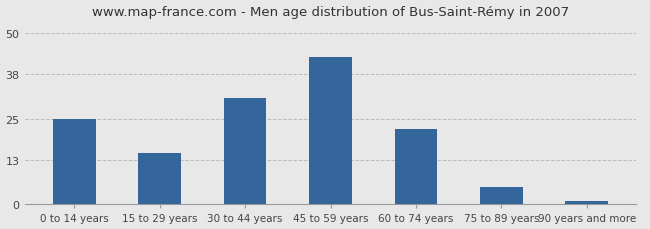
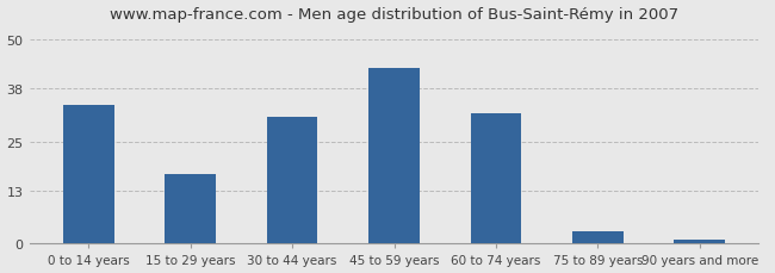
0 to 14 years: 25 -> 34
15 to 29 years: 15 -> 17
60 to 74 years: 22 -> 32
75 to 89 years: 5 -> 3
